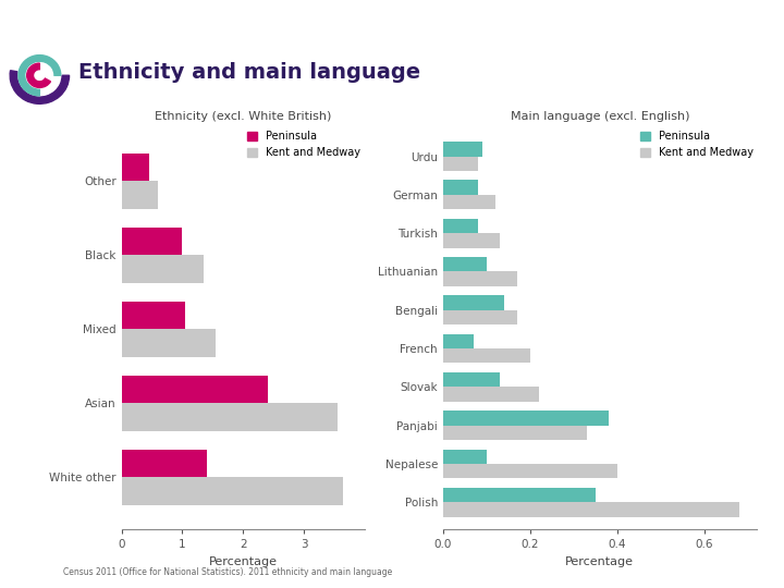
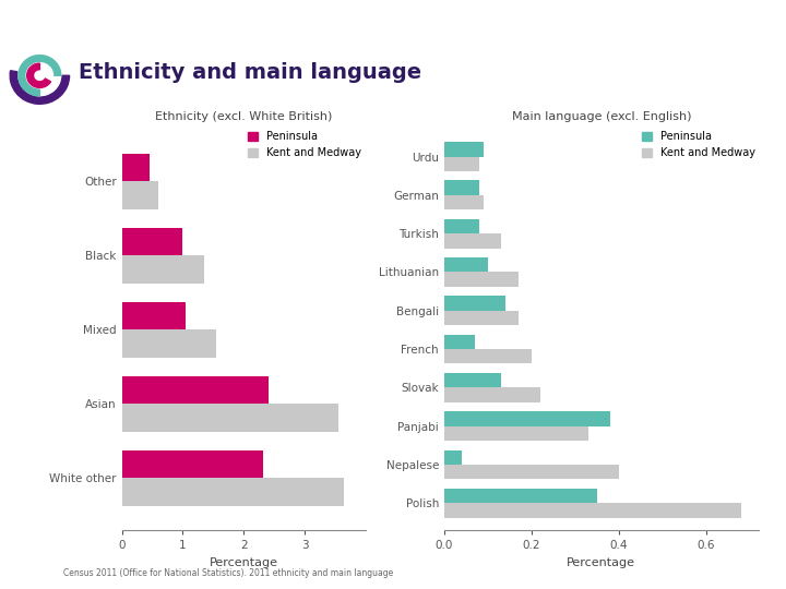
Ethnicity (excl. White British)/Peninsula/White other: 1.40 -> 2.32
Main language (excl. English)/Kent and Medway/German: 0.12 -> 0.09
Main language (excl. English)/Peninsula/Nepalese: 0.10 -> 0.04
